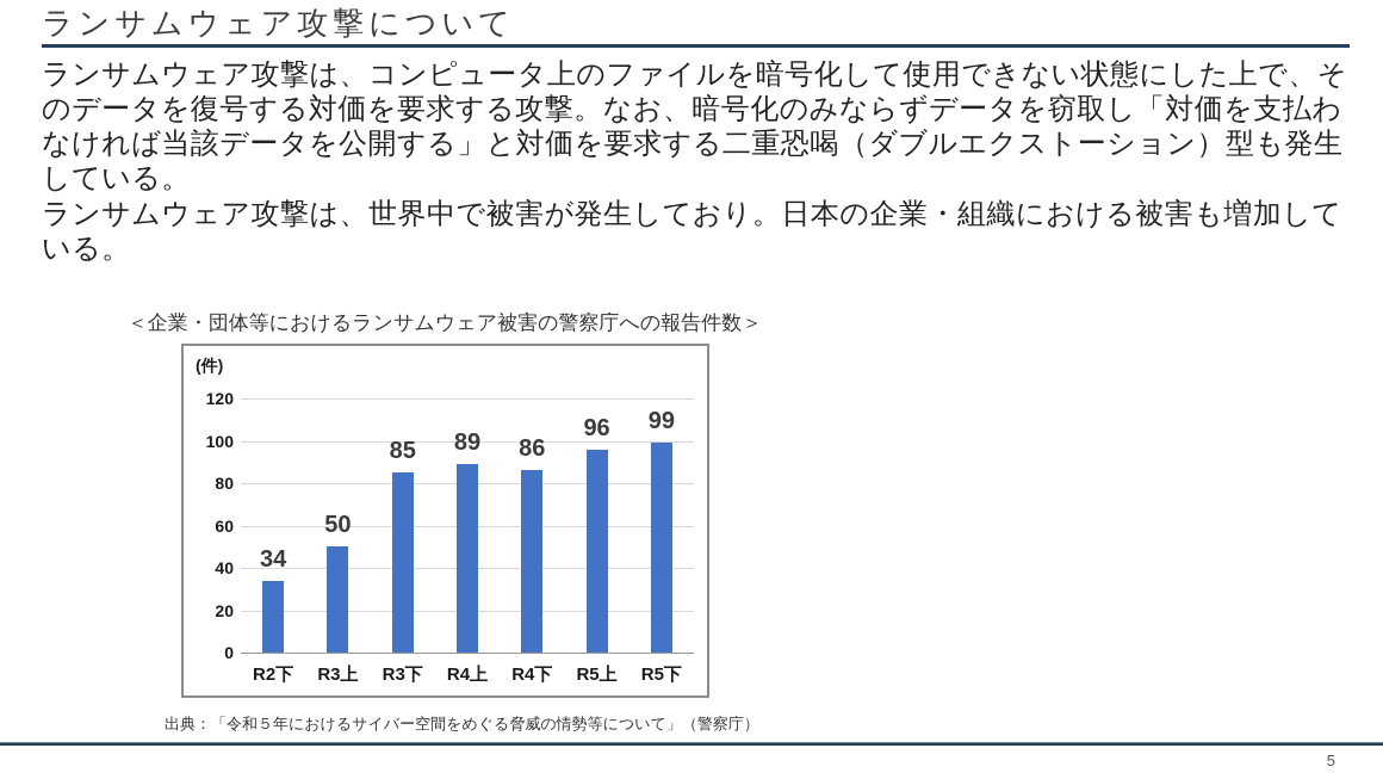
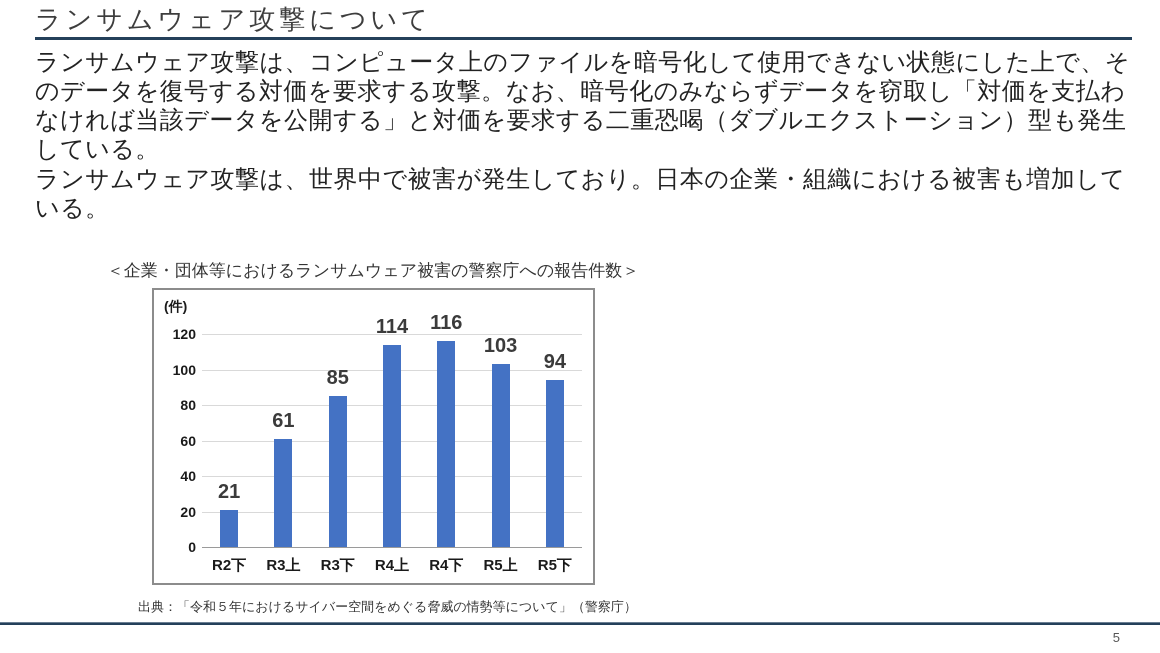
R2下: 34 -> 21
R3上: 50 -> 61
R4上: 89 -> 114
R4下: 86 -> 116
R5上: 96 -> 103
R5下: 99 -> 94
